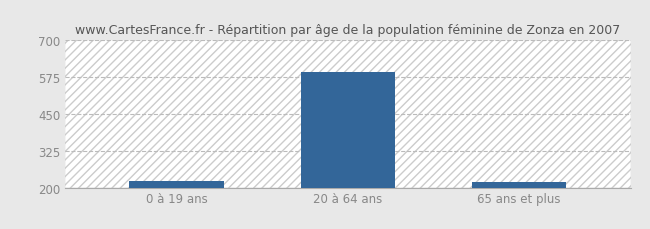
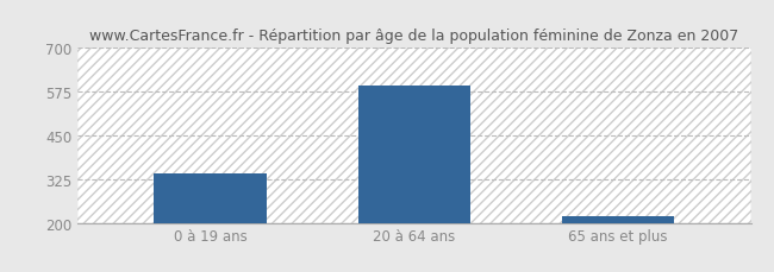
0 à 19 ans: 222 -> 340
